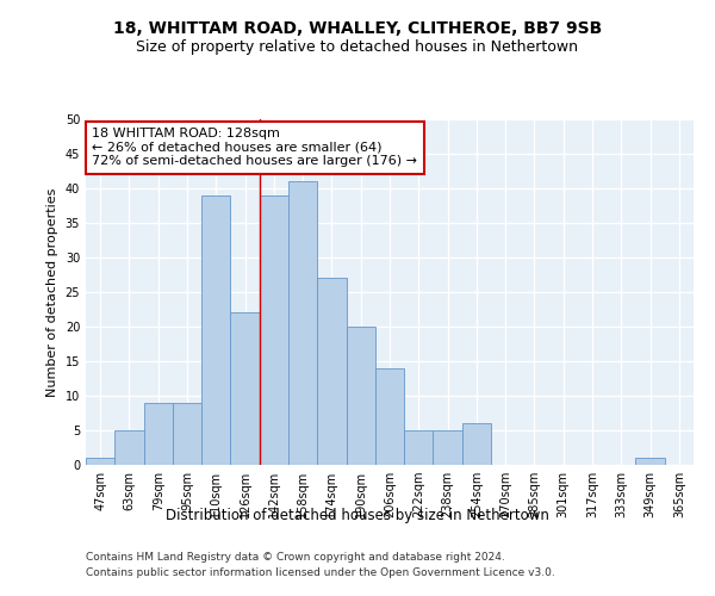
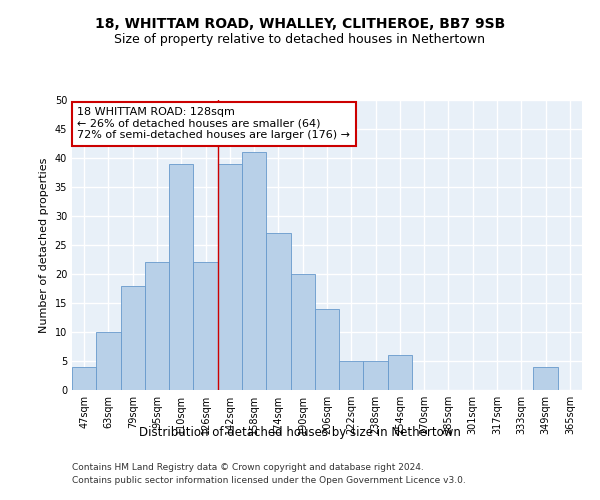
47sqm: 1 -> 4
63sqm: 5 -> 10
79sqm: 9 -> 18
95sqm: 9 -> 22
349sqm: 1 -> 4
